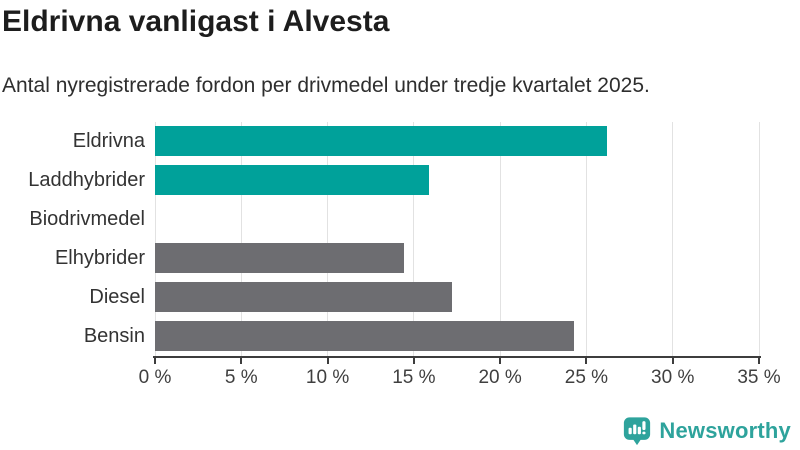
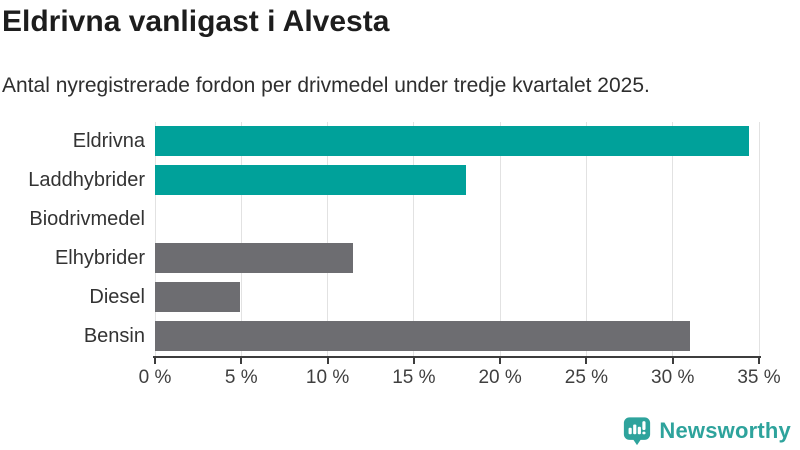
Eldrivna: 26.2% -> 34.4%
Laddhybrider: 15.9% -> 18.0%
Elhybrider: 14.4% -> 11.5%
Diesel: 17.2% -> 4.9%
Bensin: 24.3% -> 31.0%
